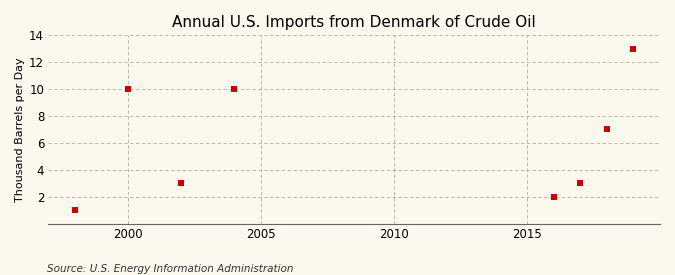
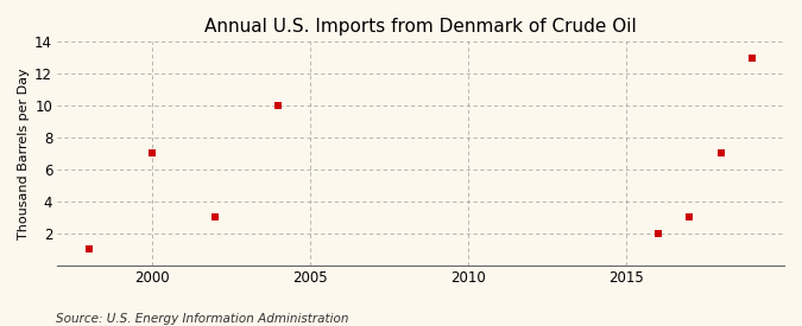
2000: 10 -> 7
